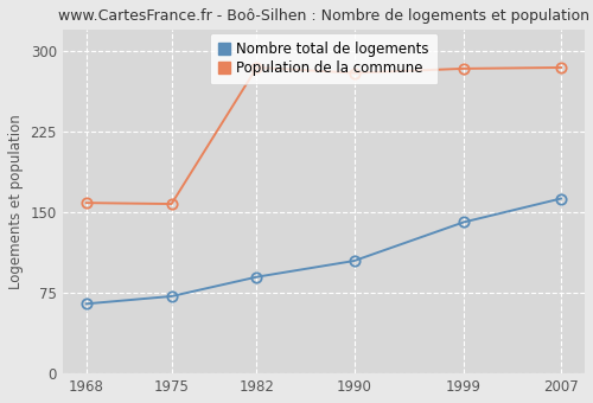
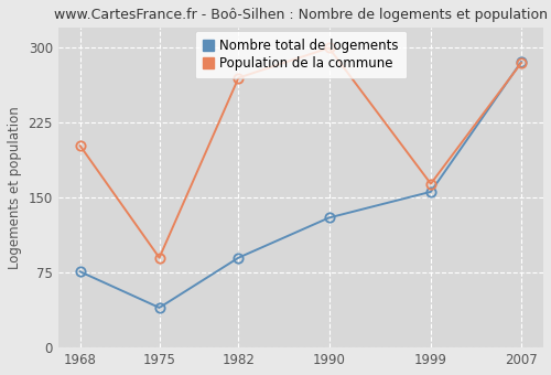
Nombre total de logements/1968: 65 -> 76
Population de la commune/1968: 159 -> 202
Nombre total de logements/1975: 72 -> 40
Population de la commune/1975: 158 -> 90
Population de la commune/1982: 285 -> 270
Nombre total de logements/1990: 105 -> 130
Population de la commune/1990: 280 -> 300
Nombre total de logements/1999: 141 -> 156
Population de la commune/1999: 284 -> 164
Nombre total de logements/2007: 163 -> 286
